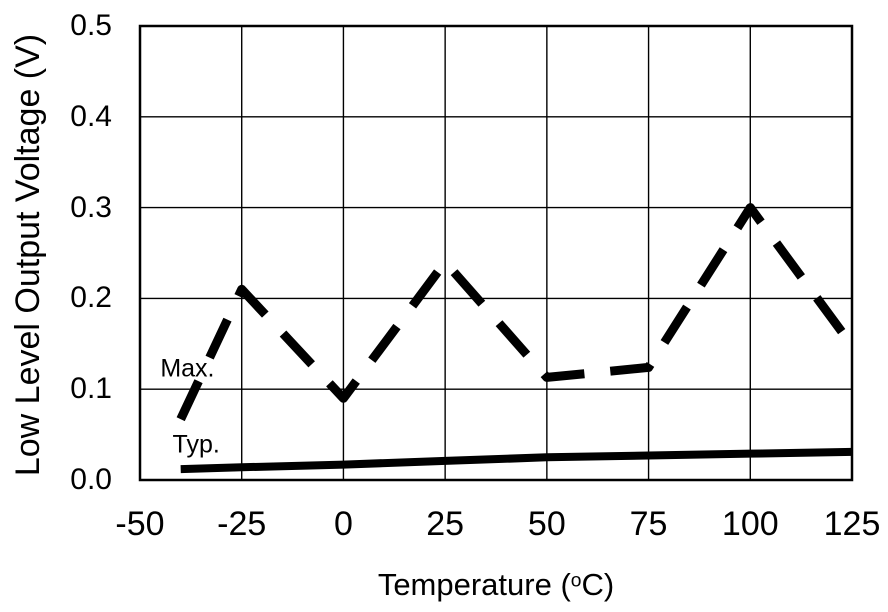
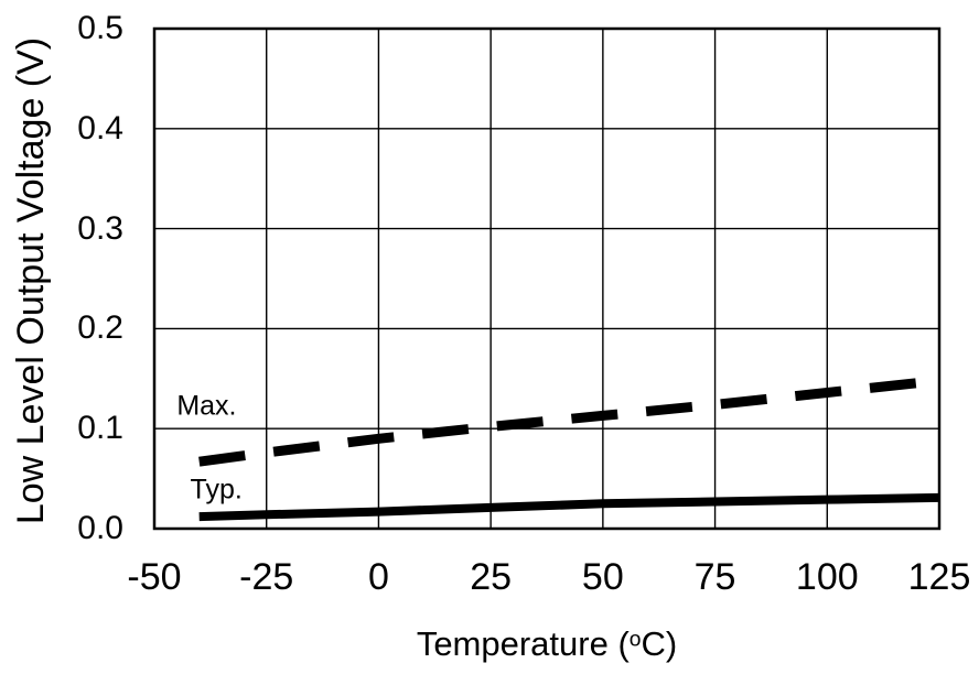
Max./-25: 0.21 -> 0.08
Max./25: 0.24 -> 0.10
Max./100: 0.30 -> 0.14
